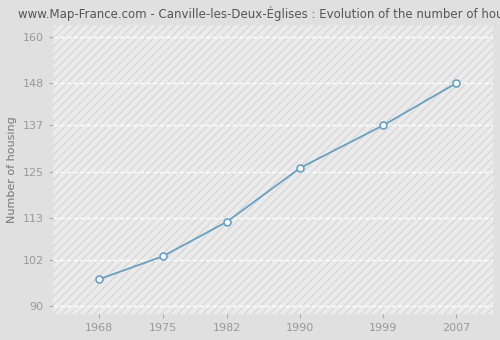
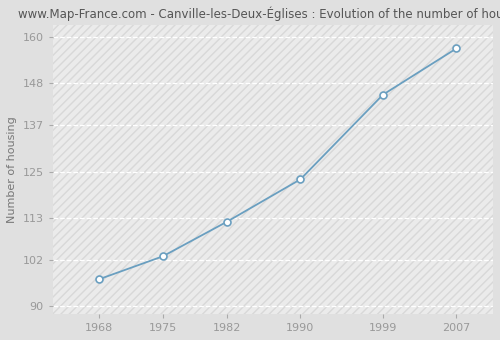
1990: 126 -> 123
1999: 137 -> 145
2007: 148 -> 157
